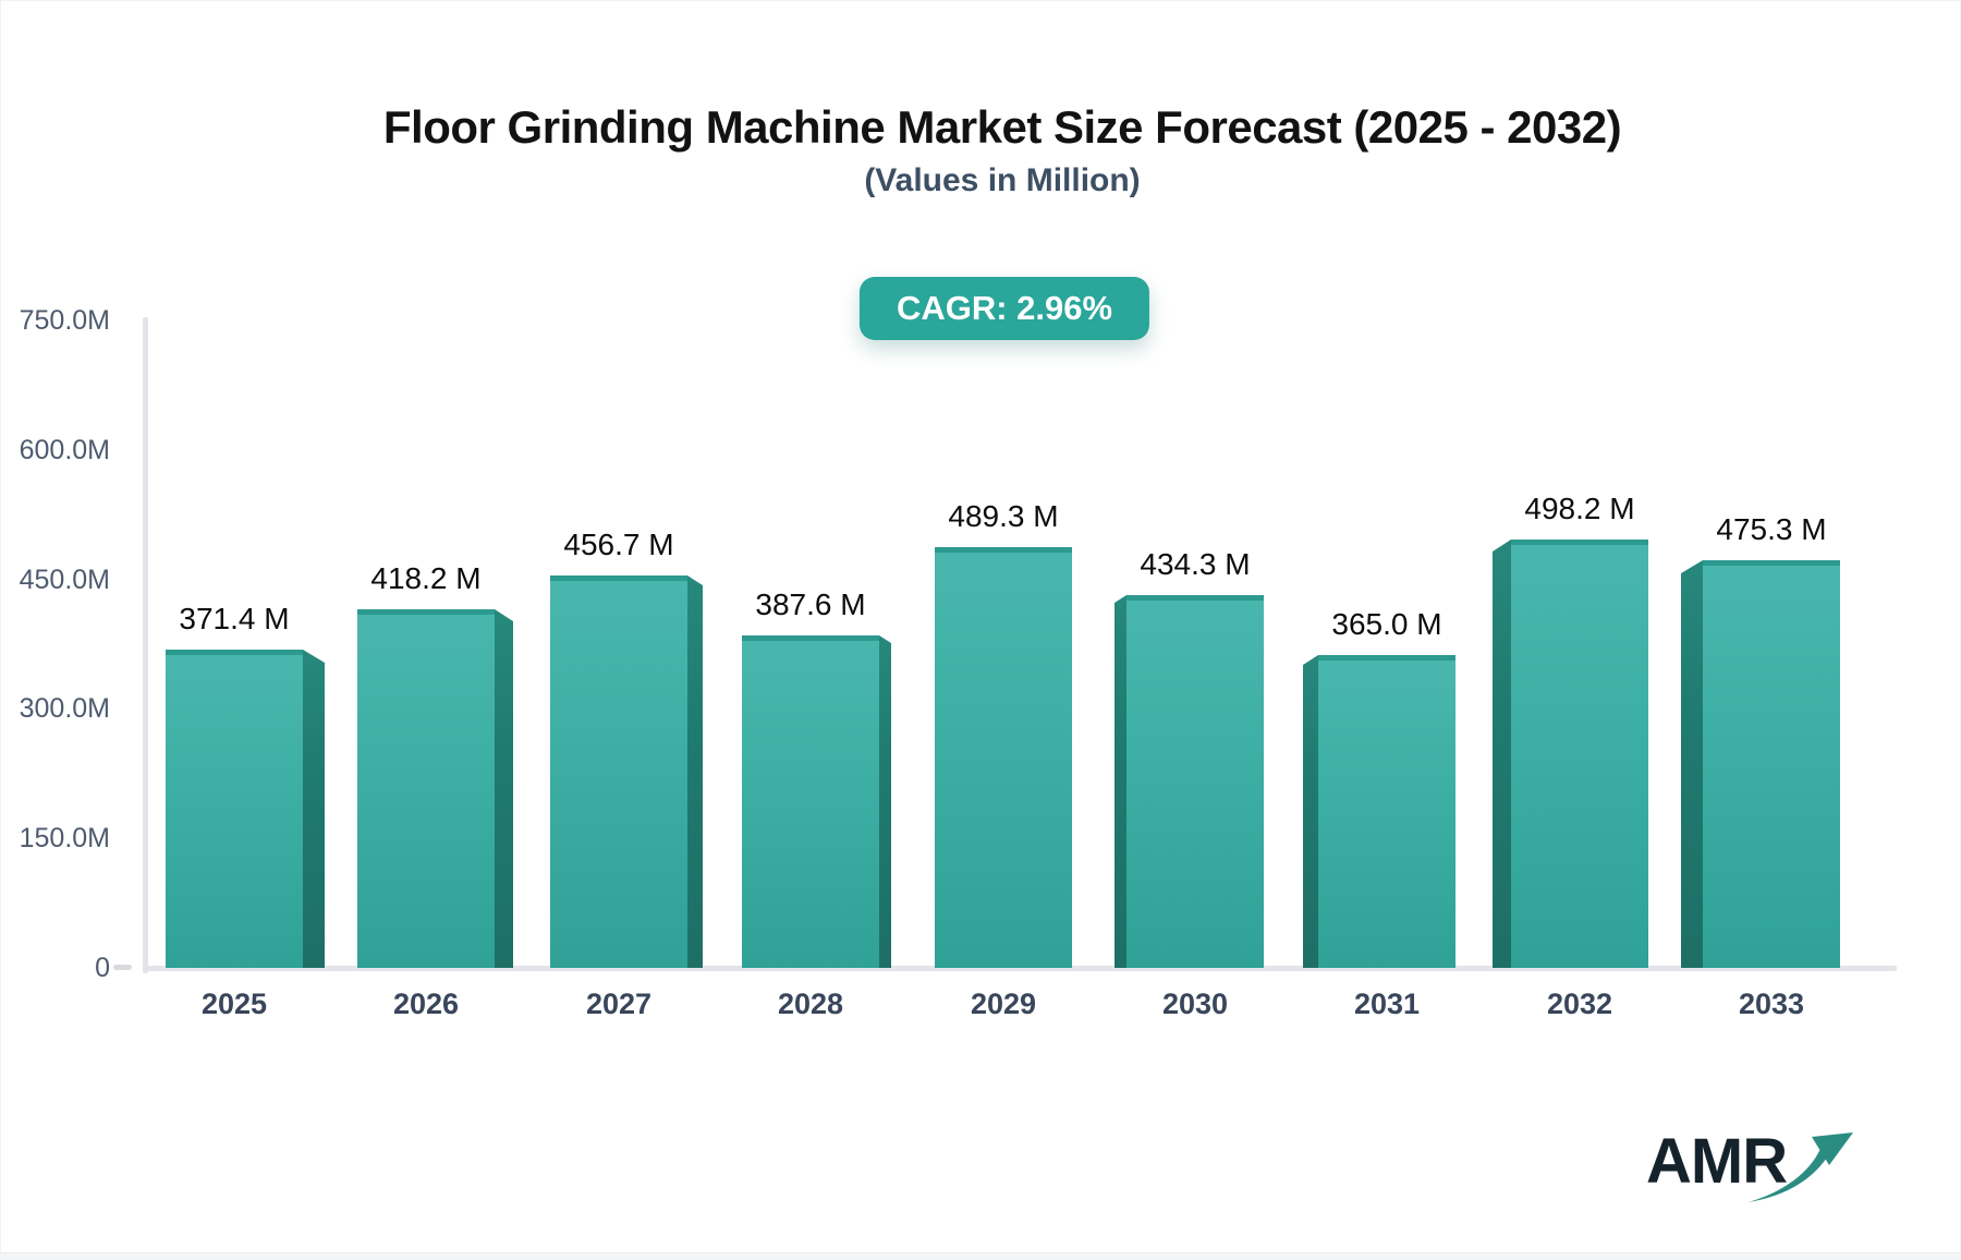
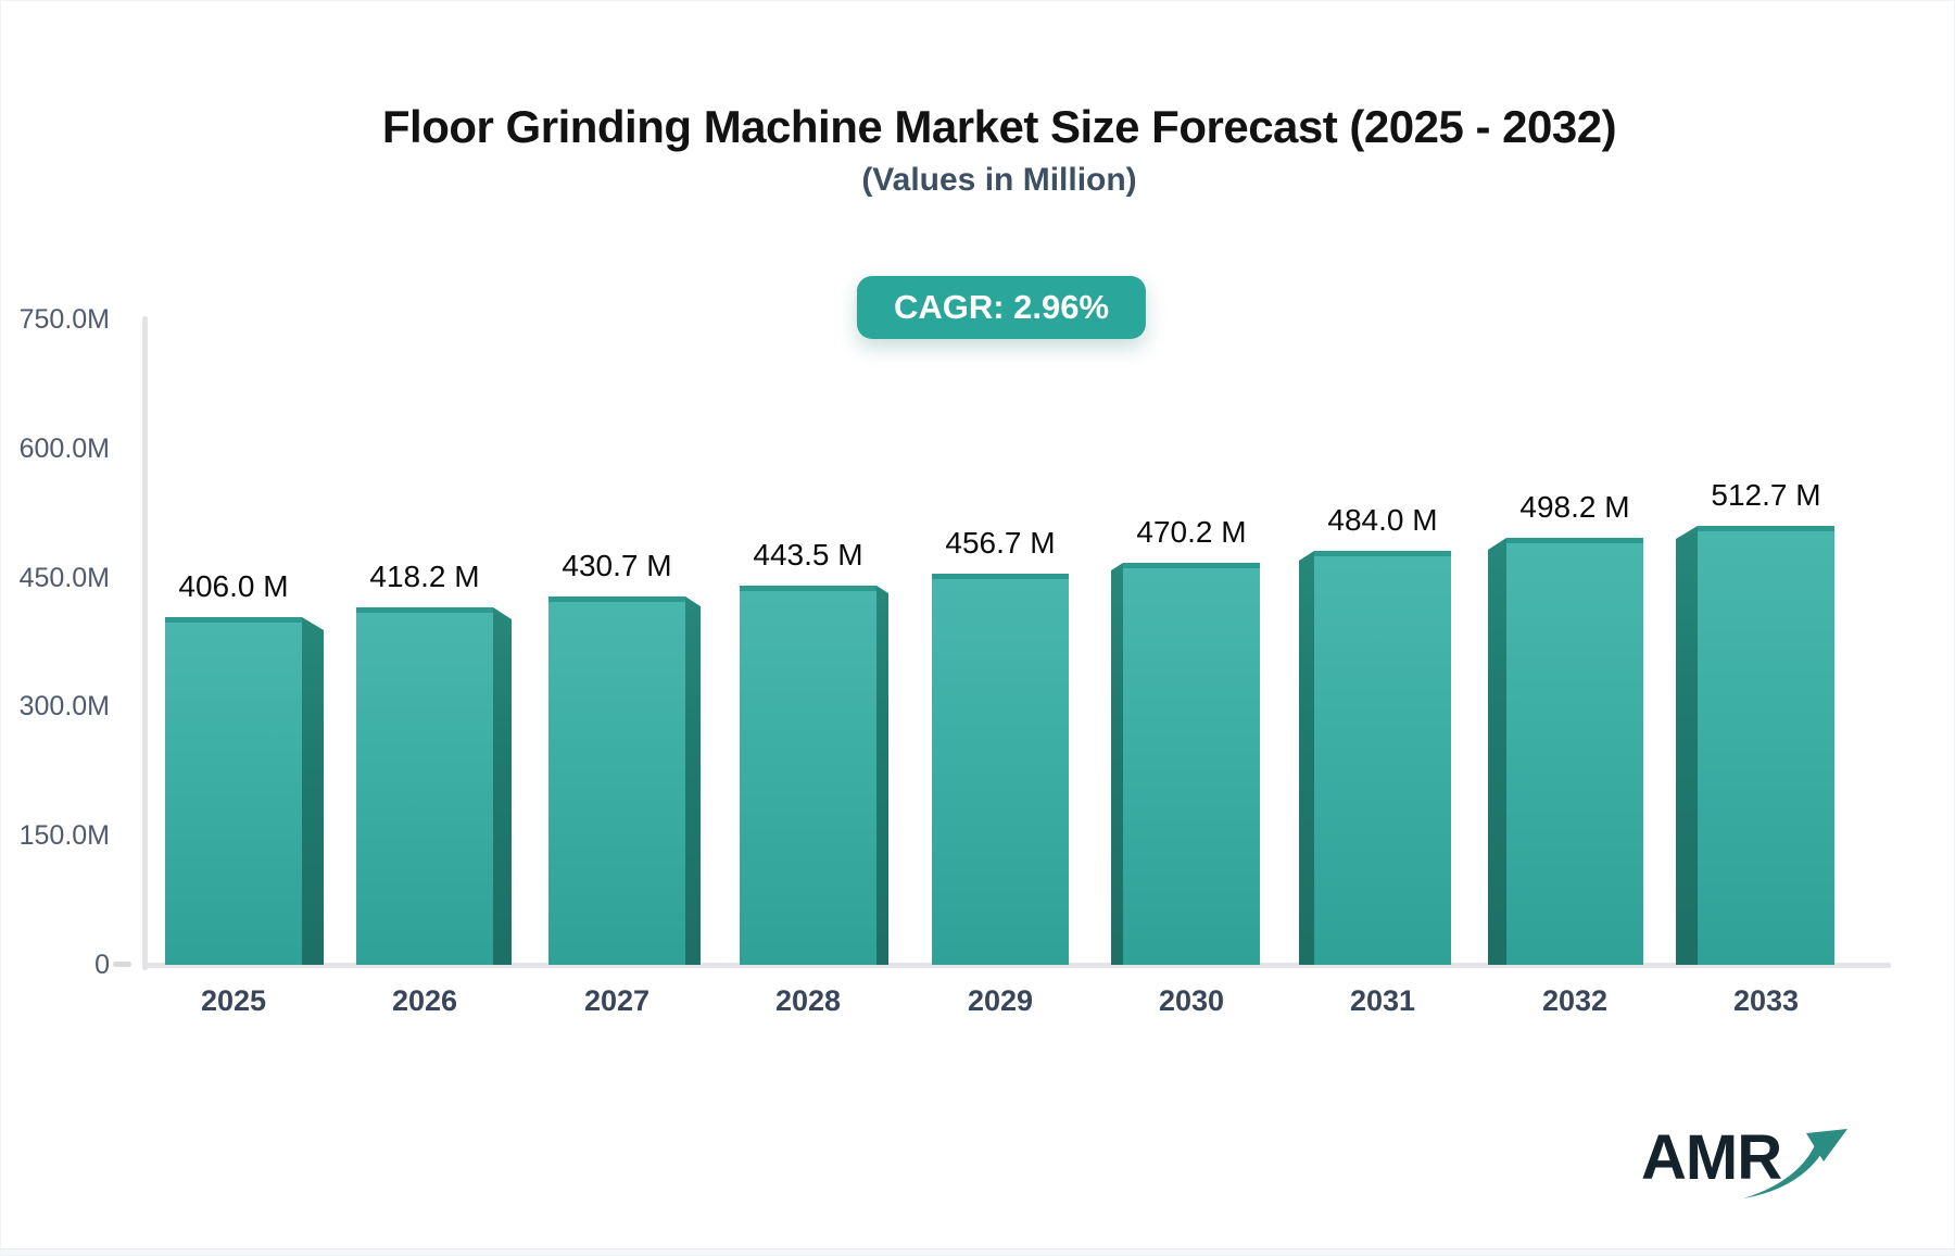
2025: 371.4 -> 406.0
2027: 456.7 -> 430.7
2028: 387.6 -> 443.5
2029: 489.3 -> 456.7
2030: 434.3 -> 470.2
2031: 365.0 -> 484.0
2033: 475.3 -> 512.7
